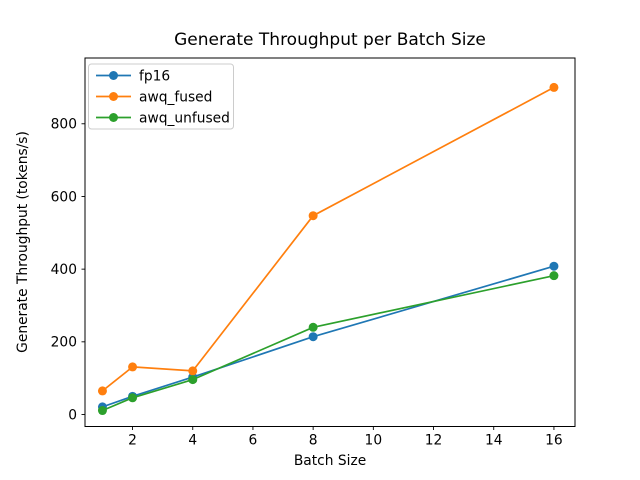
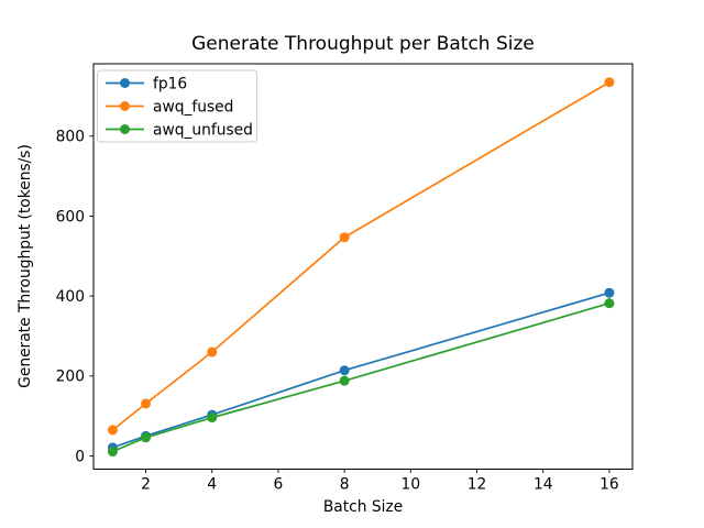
awq_fused/4: 120 -> 260
awq_unfused/8: 240 -> 190
awq_fused/16: 900 -> 940
